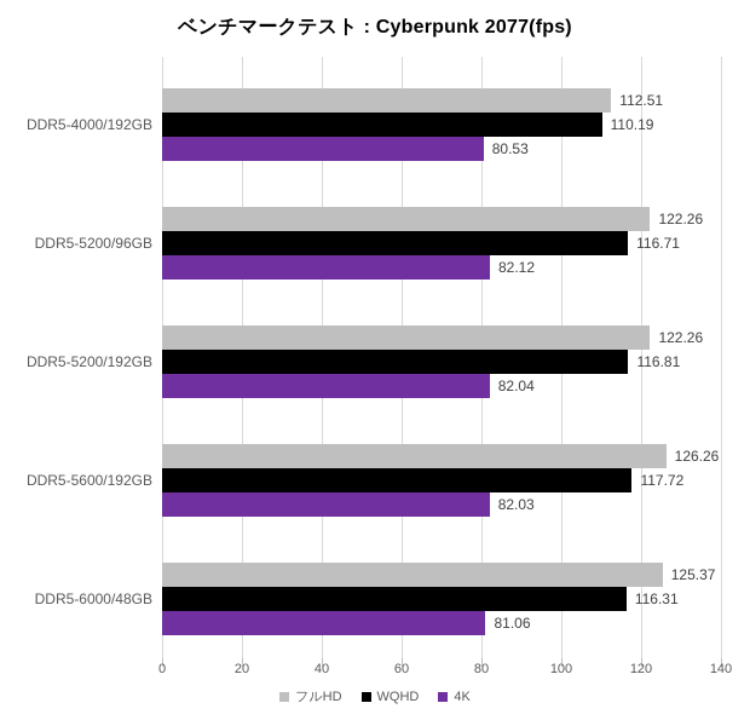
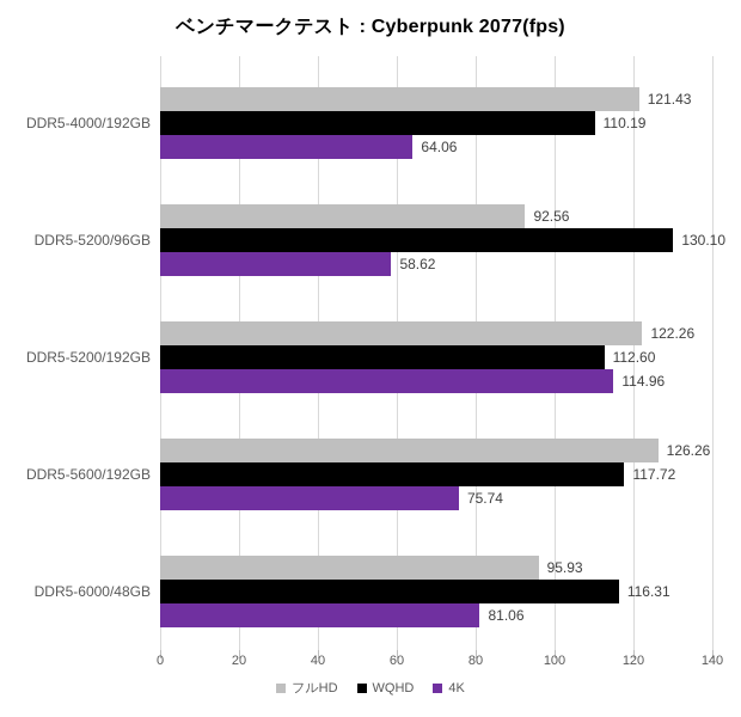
フルHD/DDR5-4000/192GB: 112.51 -> 121.43
4K/DDR5-4000/192GB: 80.53 -> 64.06
フルHD/DDR5-5200/96GB: 122.26 -> 92.56
WQHD/DDR5-5200/96GB: 116.71 -> 130.10
4K/DDR5-5200/96GB: 82.12 -> 58.62
WQHD/DDR5-5200/192GB: 116.81 -> 112.60
4K/DDR5-5200/192GB: 82.04 -> 114.96
4K/DDR5-5600/192GB: 82.03 -> 75.74
フルHD/DDR5-6000/48GB: 125.37 -> 95.93
